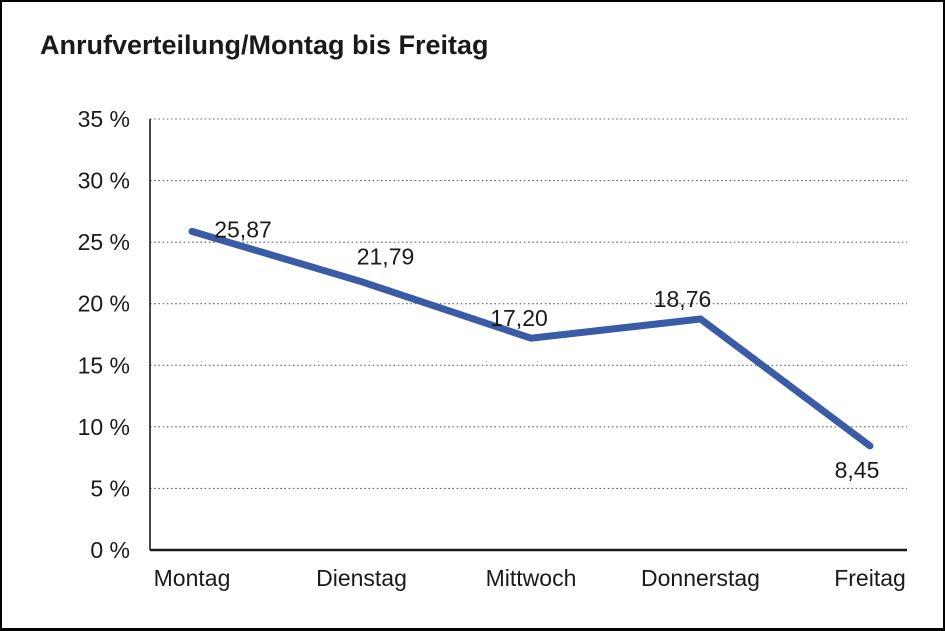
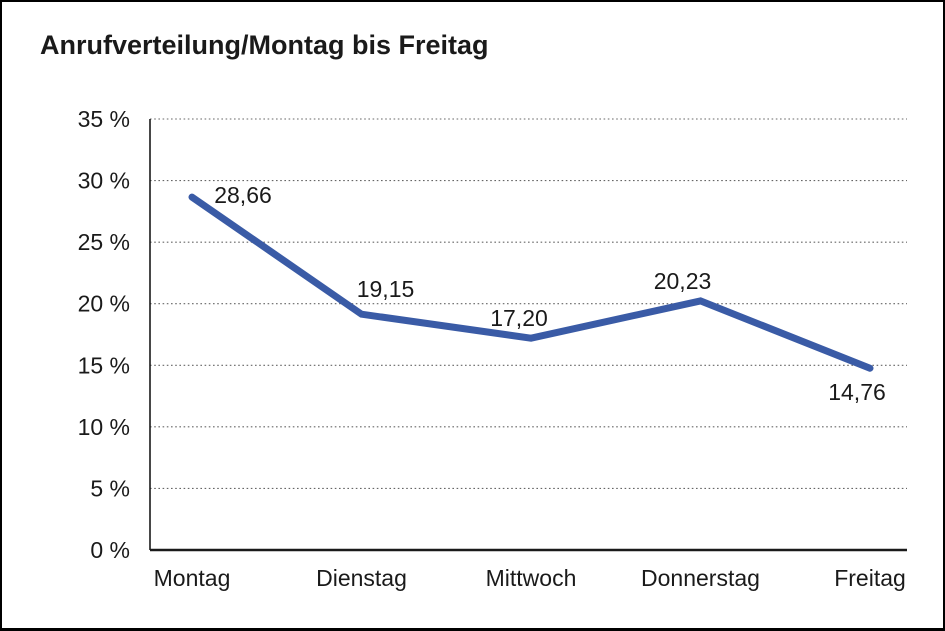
Montag: 25,87 -> 28,66
Dienstag: 21,79 -> 19,15
Donnerstag: 18,76 -> 20,23
Freitag: 8,45 -> 14,76
